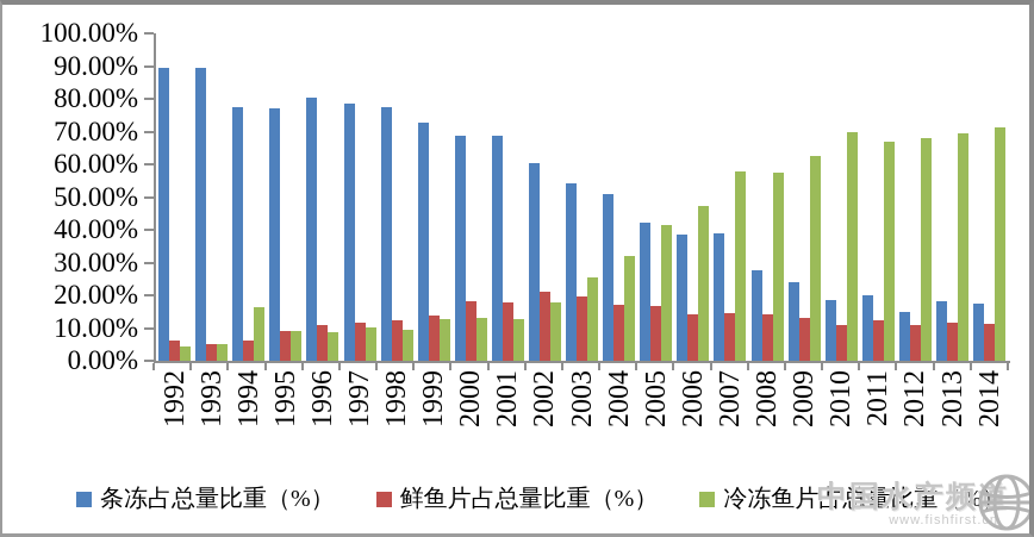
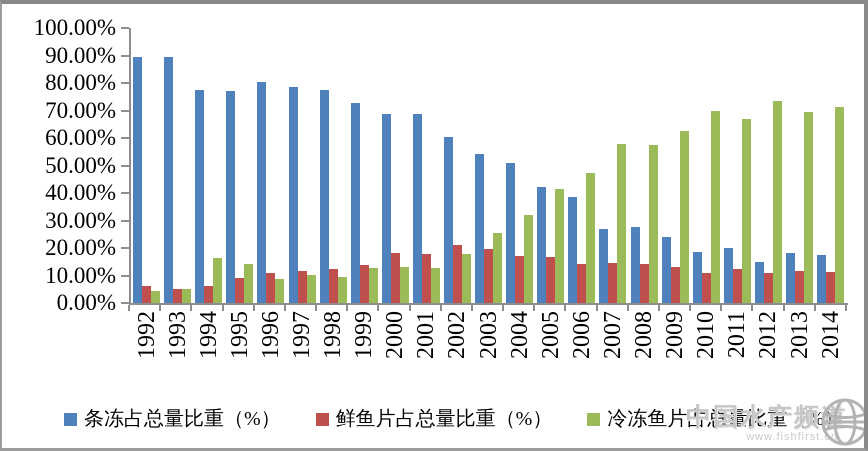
冷冻鱼片占总量比重（%）/1995: 9% -> 14%
条冻占总量比重（%）/2007: 39% -> 27%
冷冻鱼片占总量比重（%）/2012: 68% -> 73%
